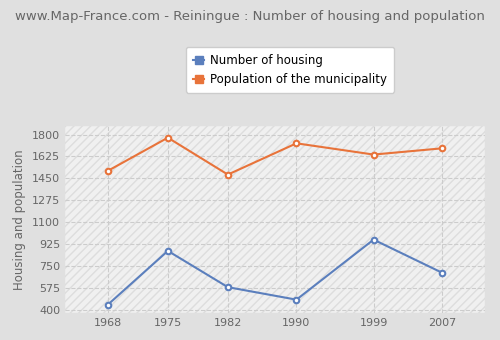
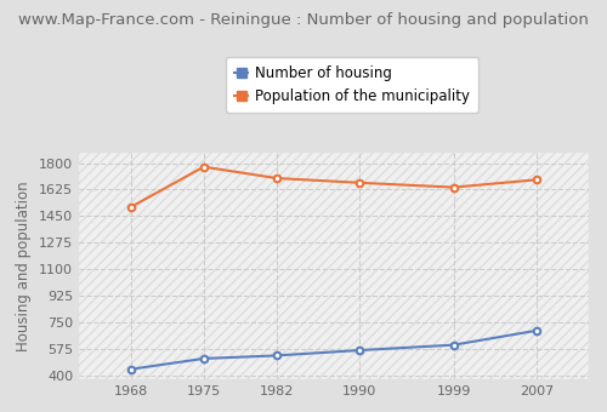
Number of housing/1975: 870 -> 510
Number of housing/1982: 580 -> 530
Population of the municipality/1982: 1480 -> 1700
Number of housing/1990: 480 -> 560
Population of the municipality/1990: 1730 -> 1670
Number of housing/1999: 960 -> 600
